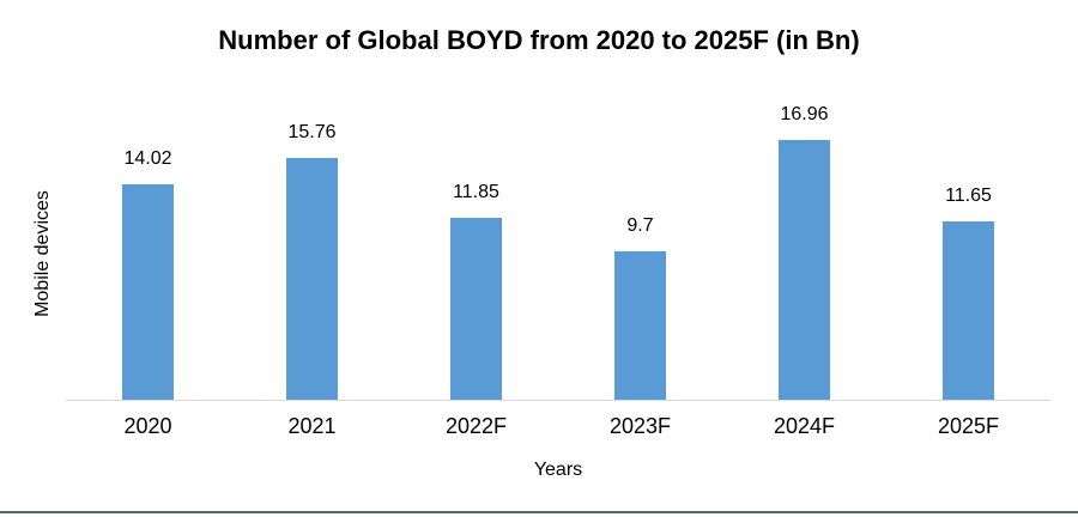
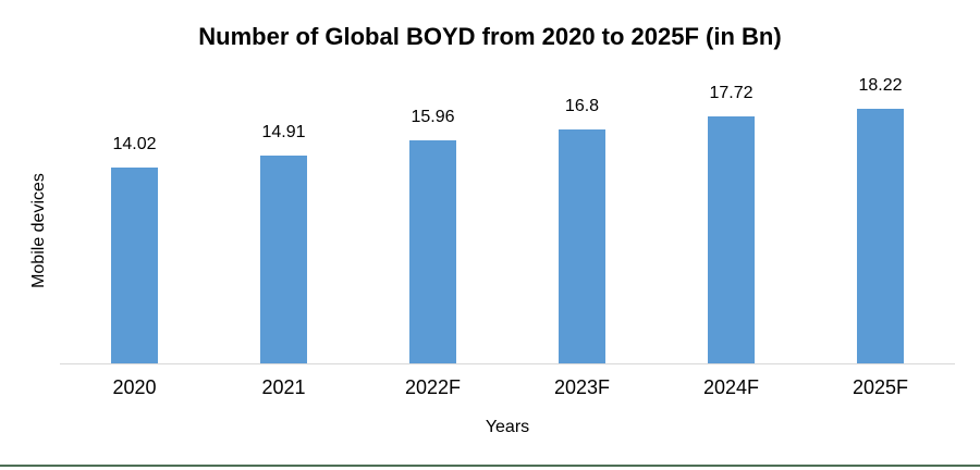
2021: 15.76 -> 14.91
2022F: 11.85 -> 15.96
2023F: 9.7 -> 16.8
2024F: 16.96 -> 17.72
2025F: 11.65 -> 18.22
